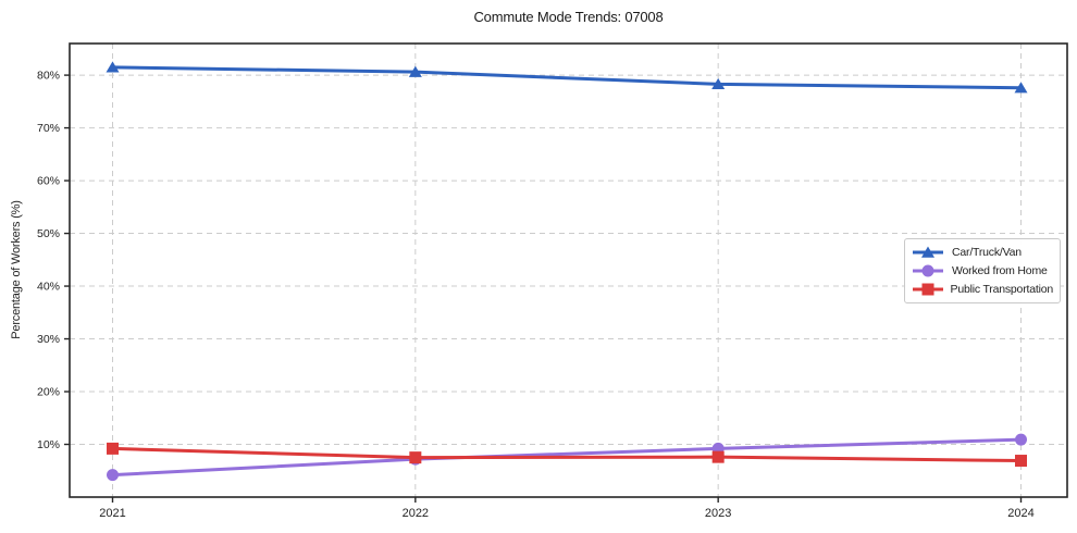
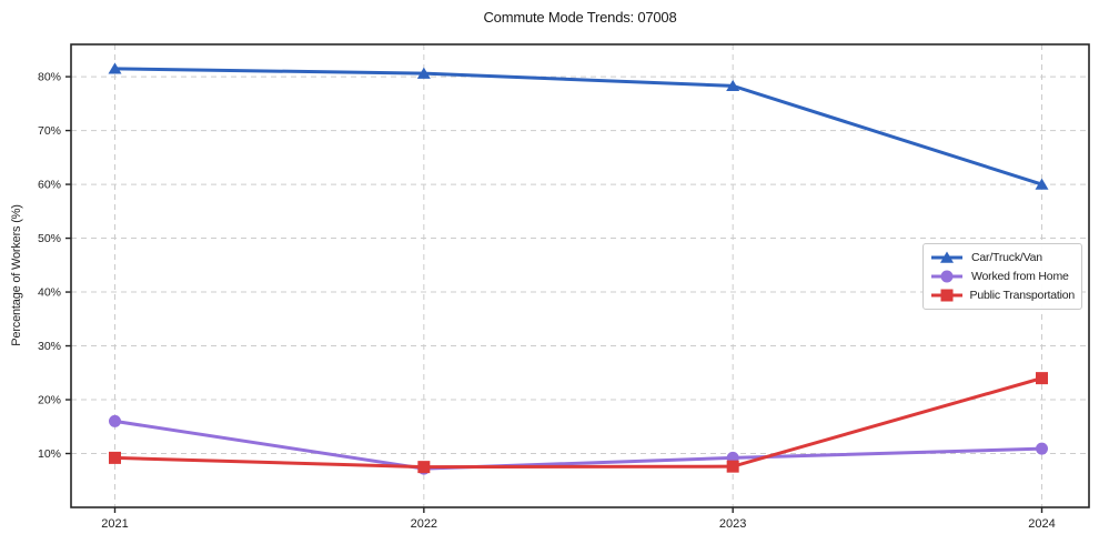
Worked from Home/2021: 4% -> 16%
Car/Truck/Van/2024: 78% -> 60%
Public Transportation/2024: 7% -> 24%
